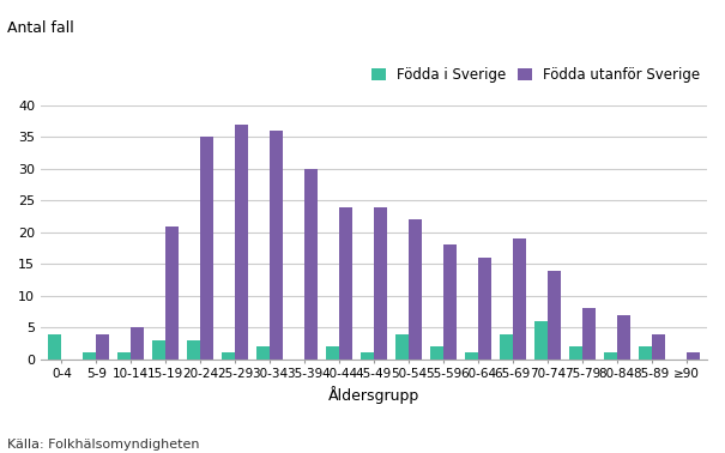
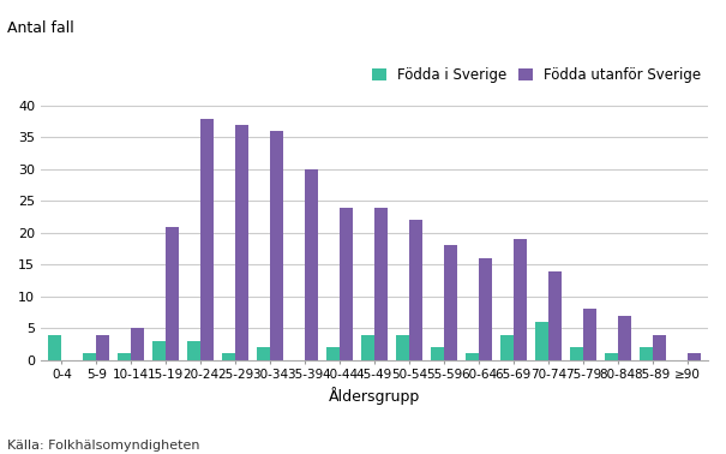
Födda utanför Sverige/20-24: 35 -> 38
Födda i Sverige/45-49: 1 -> 4
